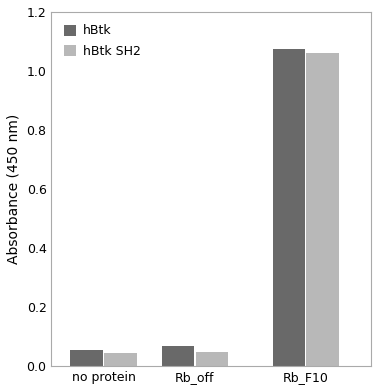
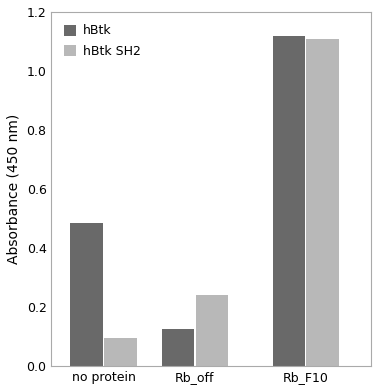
hBtk/no protein: 0.055 -> 0.485
hBtk SH2/no protein: 0.045 -> 0.095
hBtk/Rb_off: 0.068 -> 0.125
hBtk SH2/Rb_off: 0.048 -> 0.240
hBtk/Rb_F10: 1.075 -> 1.120
hBtk SH2/Rb_F10: 1.060 -> 1.110
